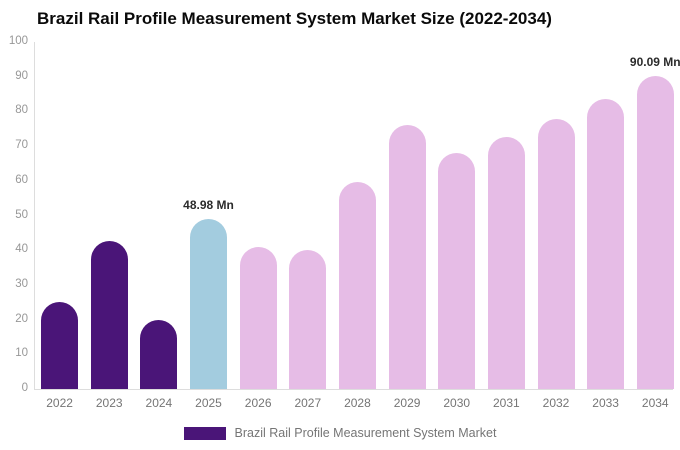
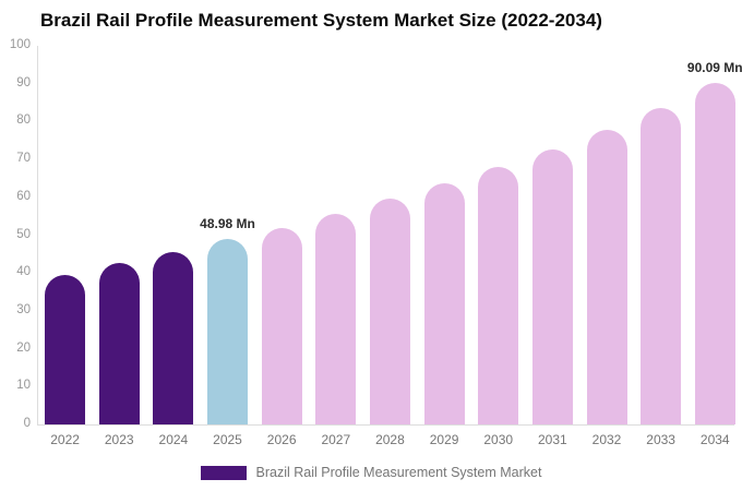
2022: 25 -> 39
2024: 20 -> 46
2026: 41 -> 52
2027: 40 -> 56
2029: 76 -> 64
